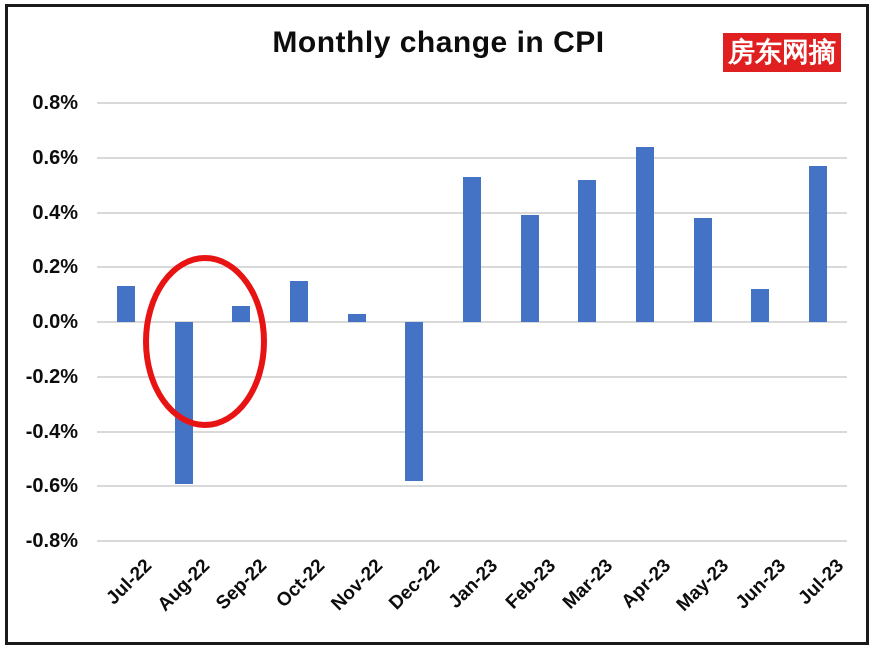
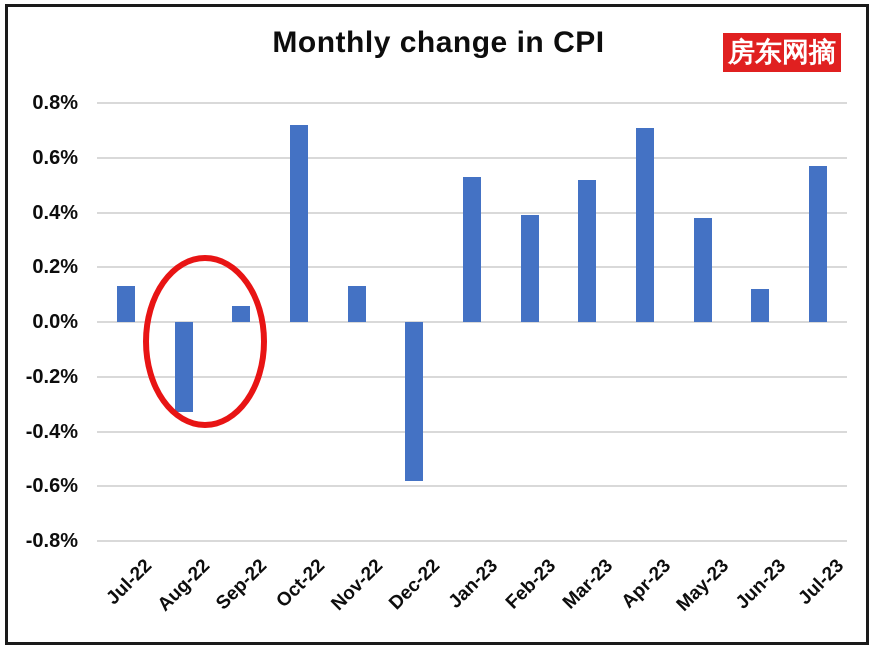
Aug-22: -0.59% -> -0.33%
Oct-22: 0.15% -> 0.72%
Nov-22: 0.03% -> 0.13%
Apr-23: 0.64% -> 0.71%
